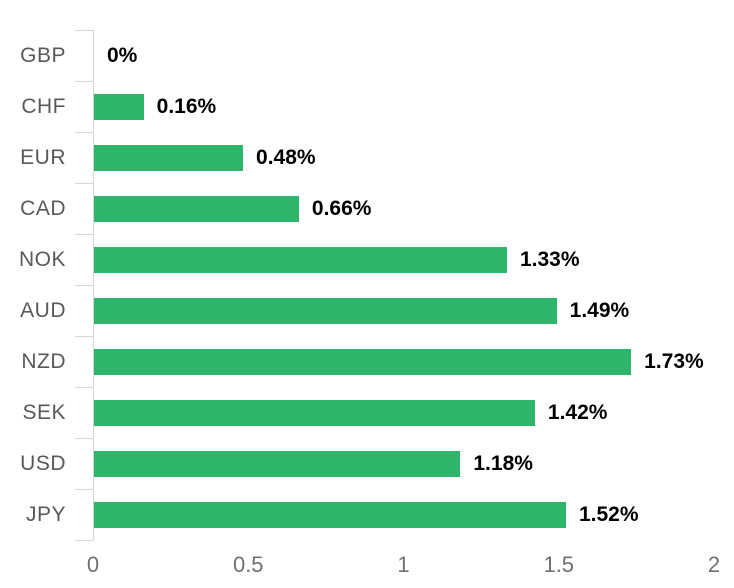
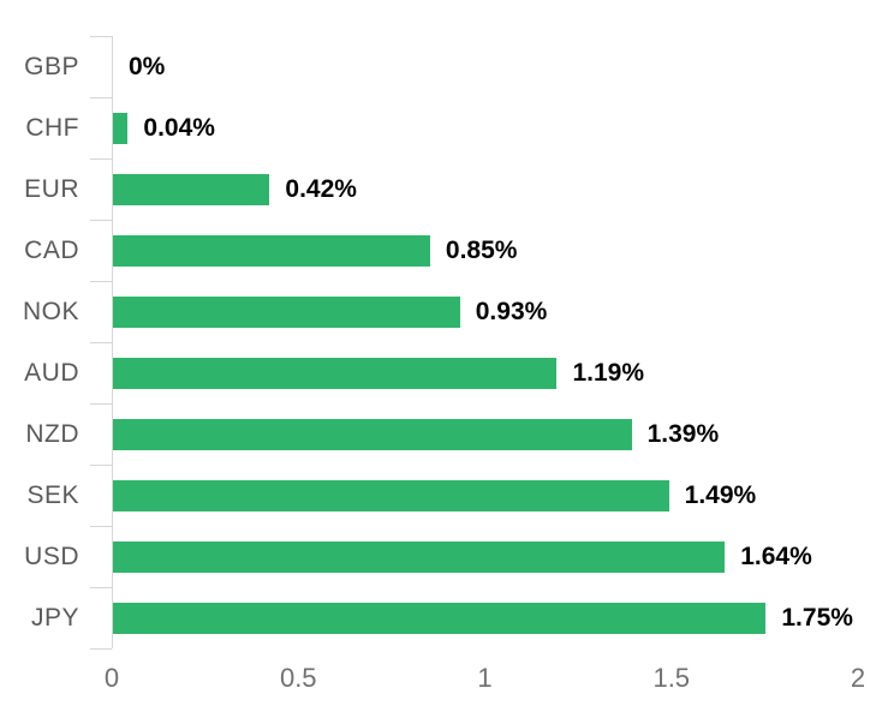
CHF: 0.16% -> 0.04%
EUR: 0.48% -> 0.42%
CAD: 0.66% -> 0.85%
NOK: 1.33% -> 0.93%
AUD: 1.49% -> 1.19%
NZD: 1.73% -> 1.39%
SEK: 1.42% -> 1.49%
USD: 1.18% -> 1.64%
JPY: 1.52% -> 1.75%
